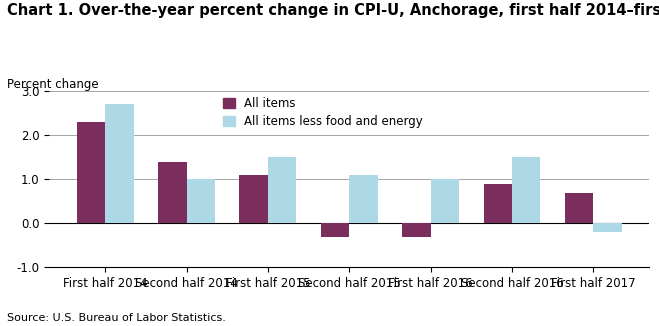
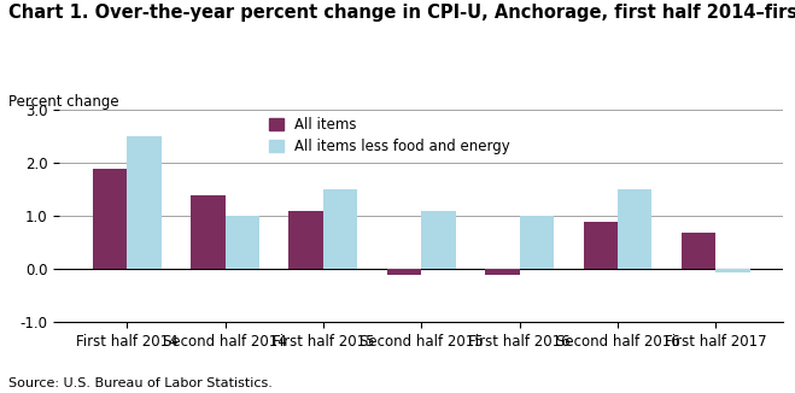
All items/First half 2014: 2.3 -> 1.9
All items less food and energy/First half 2014: 2.70 -> 2.50
All items/Second half 2015: -0.3 -> -0.1
All items/First half 2016: -0.3 -> -0.1
All items less food and energy/First half 2017: -0.20 -> -0.05
